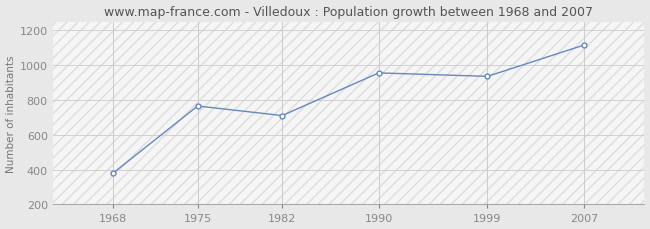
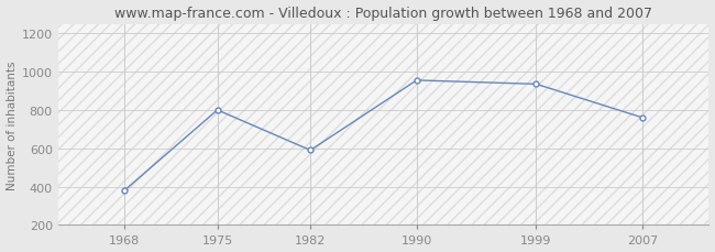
1975: 760 -> 800
1982: 710 -> 590
2007: 1120 -> 760
